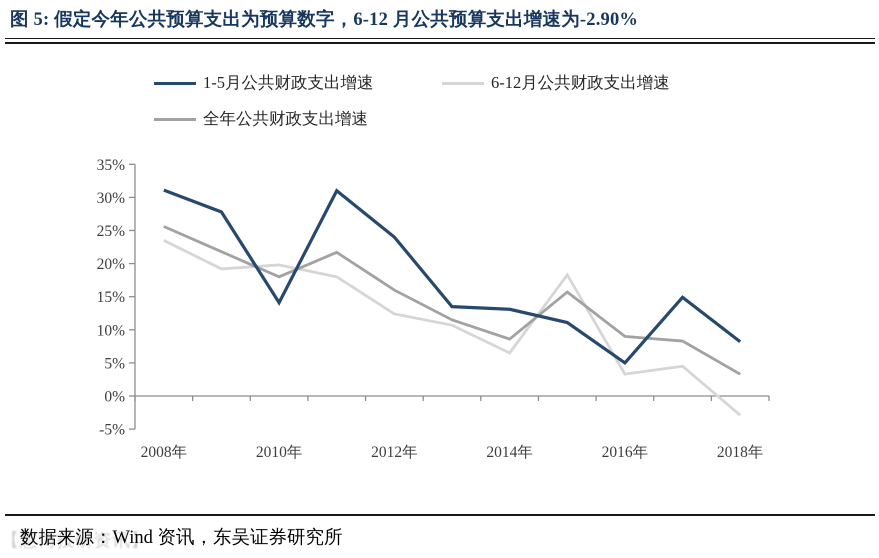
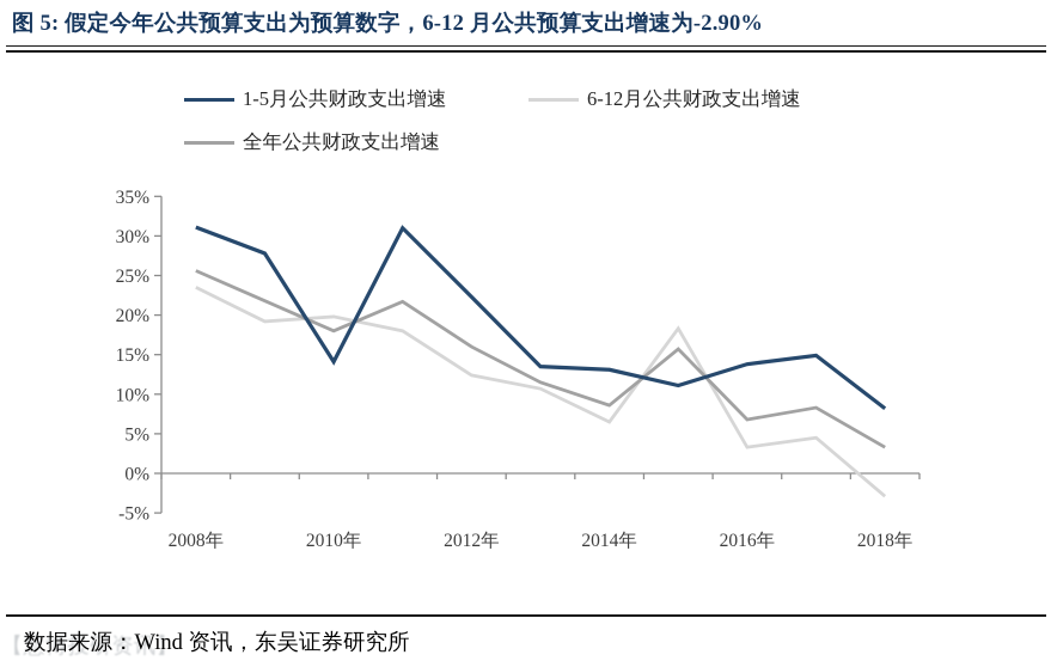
1-5月公共财政支出增速/2012年: 24% -> 22%
1-5月公共财政支出增速/2016年: 5% -> 14%
全年公共财政支出增速/2016年: 9% -> 7%
